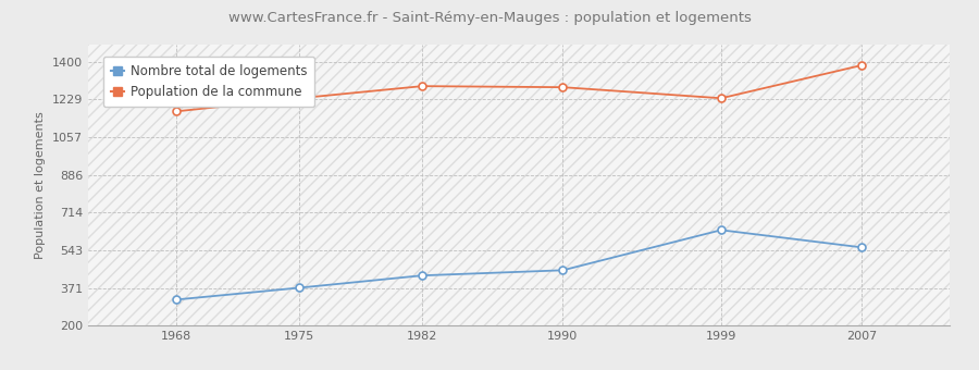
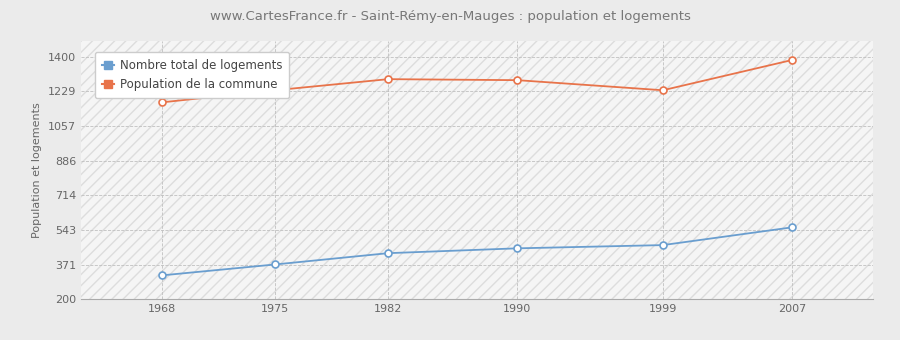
Nombre total de logements/1999: 635 -> 468
